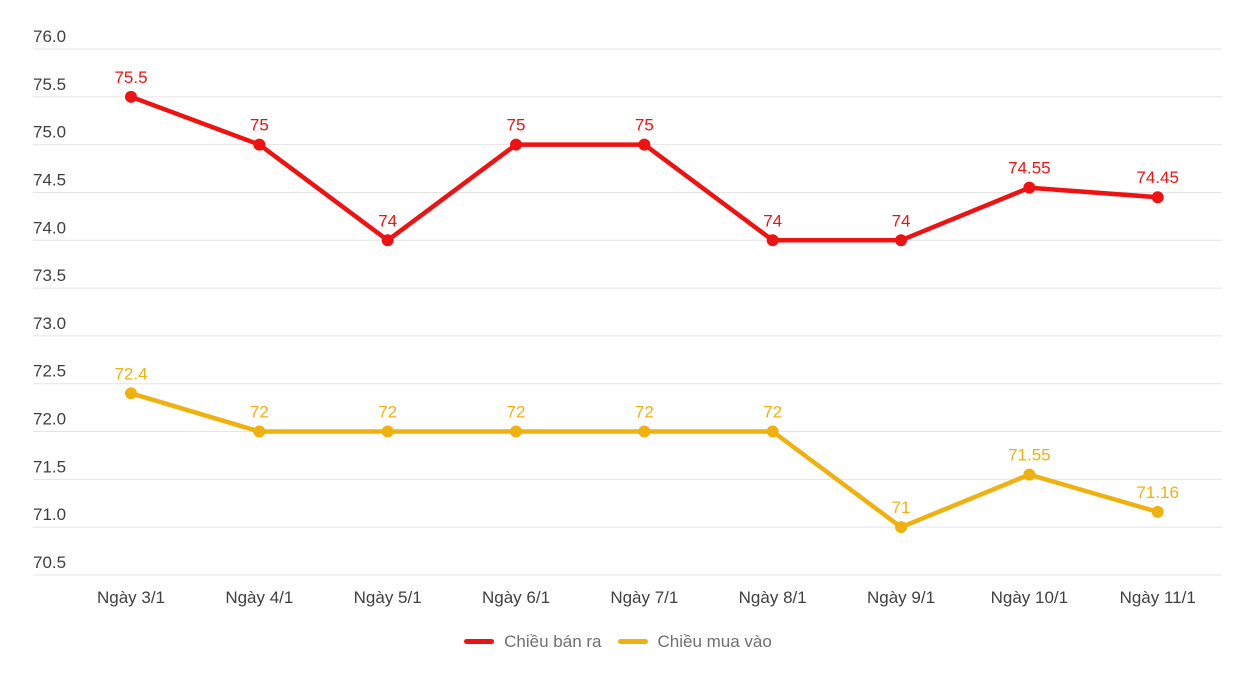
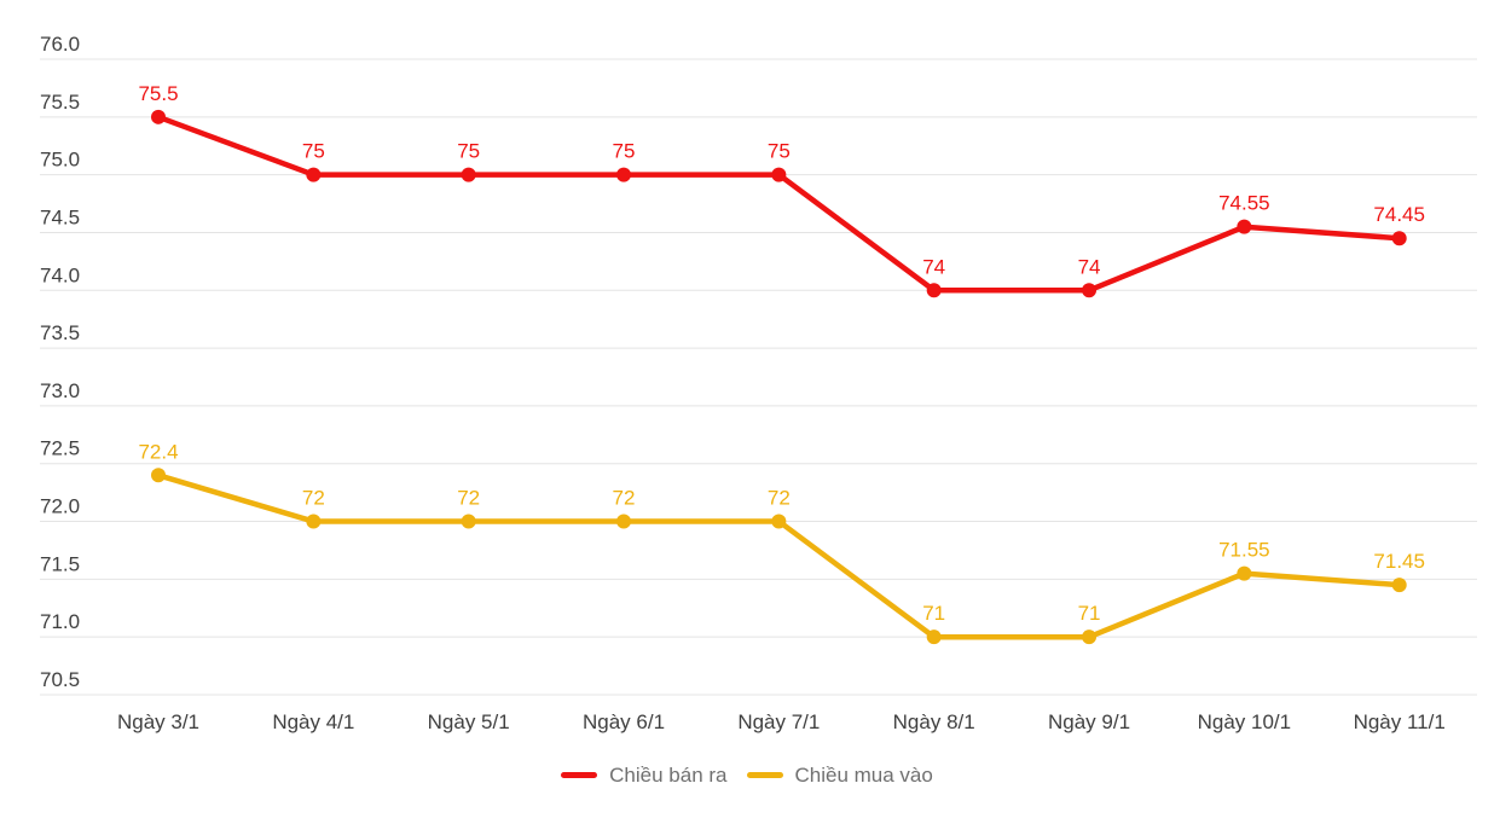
Chiều bán ra/Ngày 5/1: 74 -> 75
Chiều mua vào/Ngày 8/1: 72 -> 71
Chiều mua vào/Ngày 11/1: 71.16 -> 71.45
